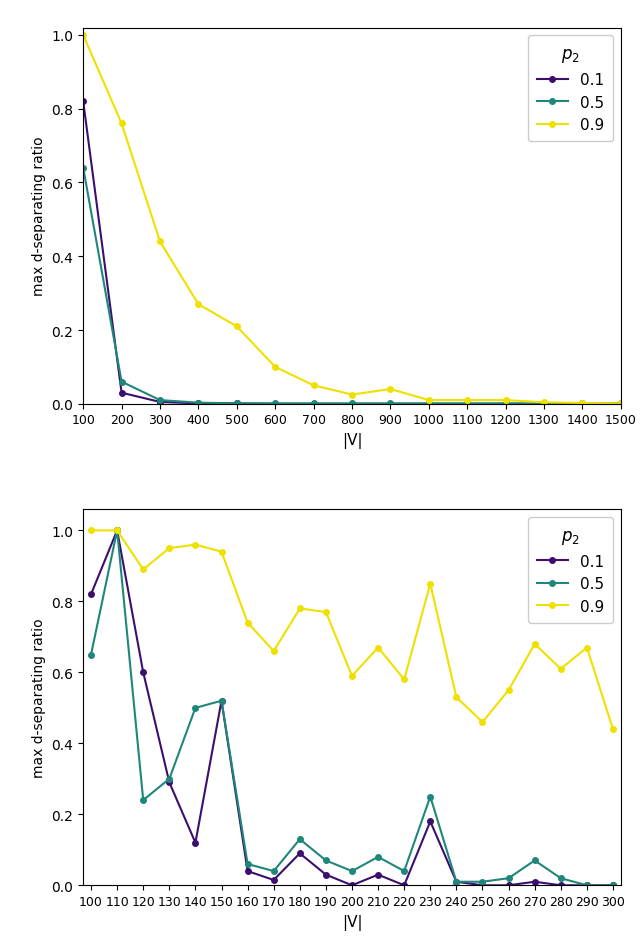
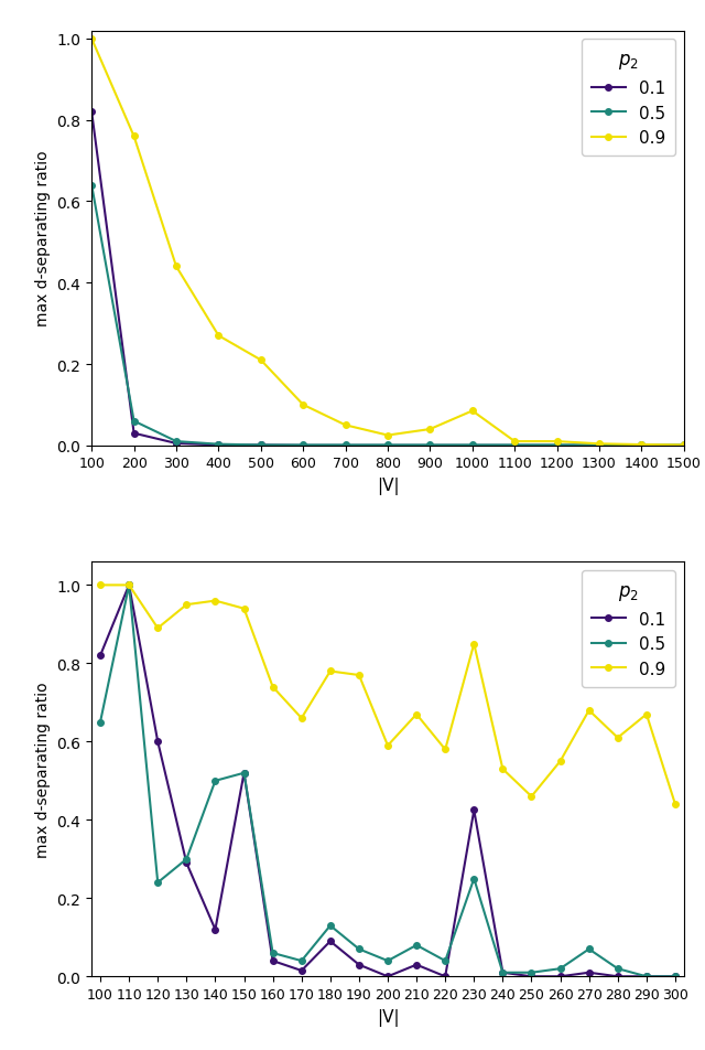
0.9/1000: 0.010 -> 0.085
0.1/230: 0.180 -> 0.425
